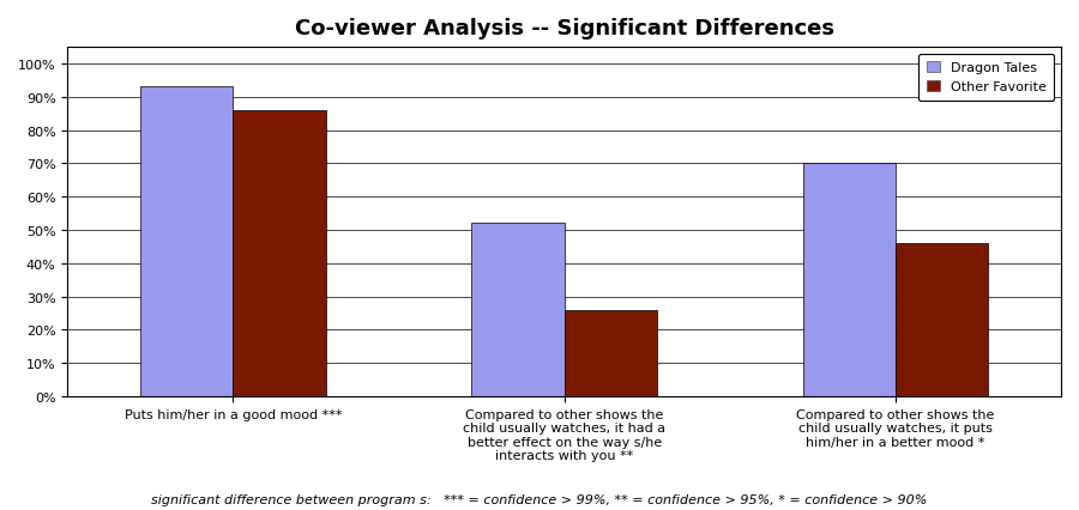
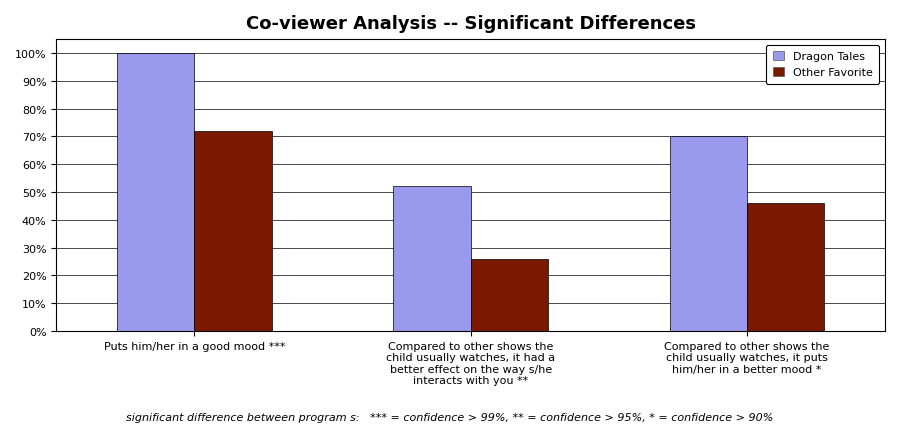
Dragon Tales/Puts him/her in a good mood ***: 93% -> 100%
Other Favorite/Puts him/her in a good mood ***: 86% -> 72%
